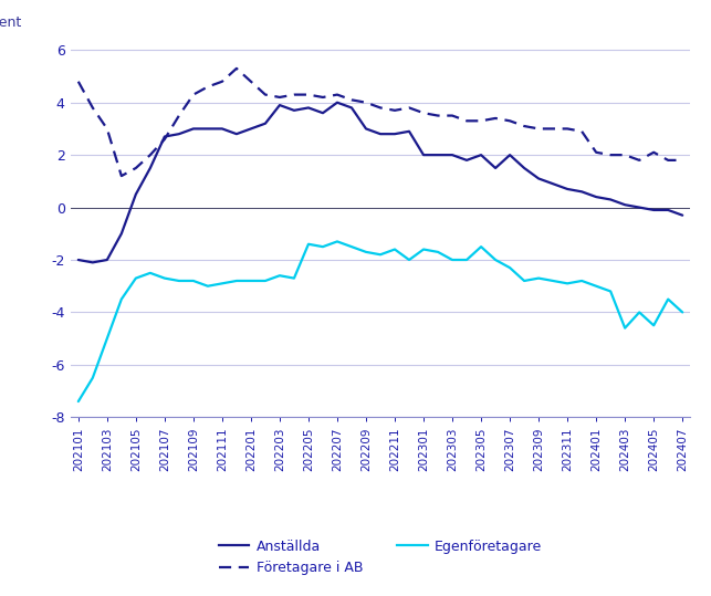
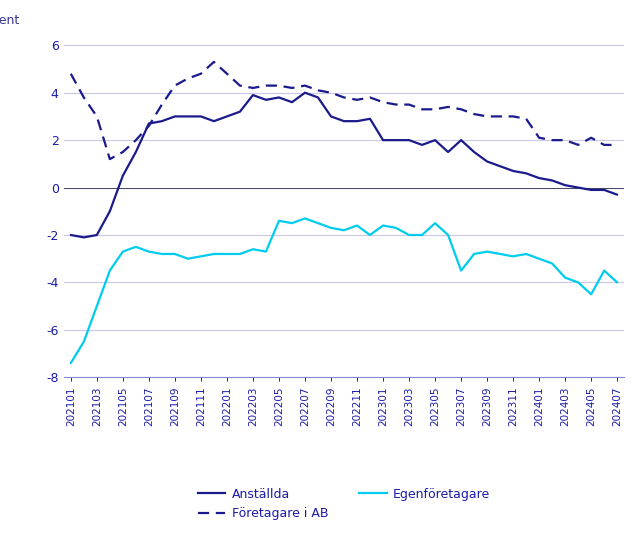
Egenföretagare/202307: -2.3 -> -3.5
Egenföretagare/202403: -4.6 -> -3.8
